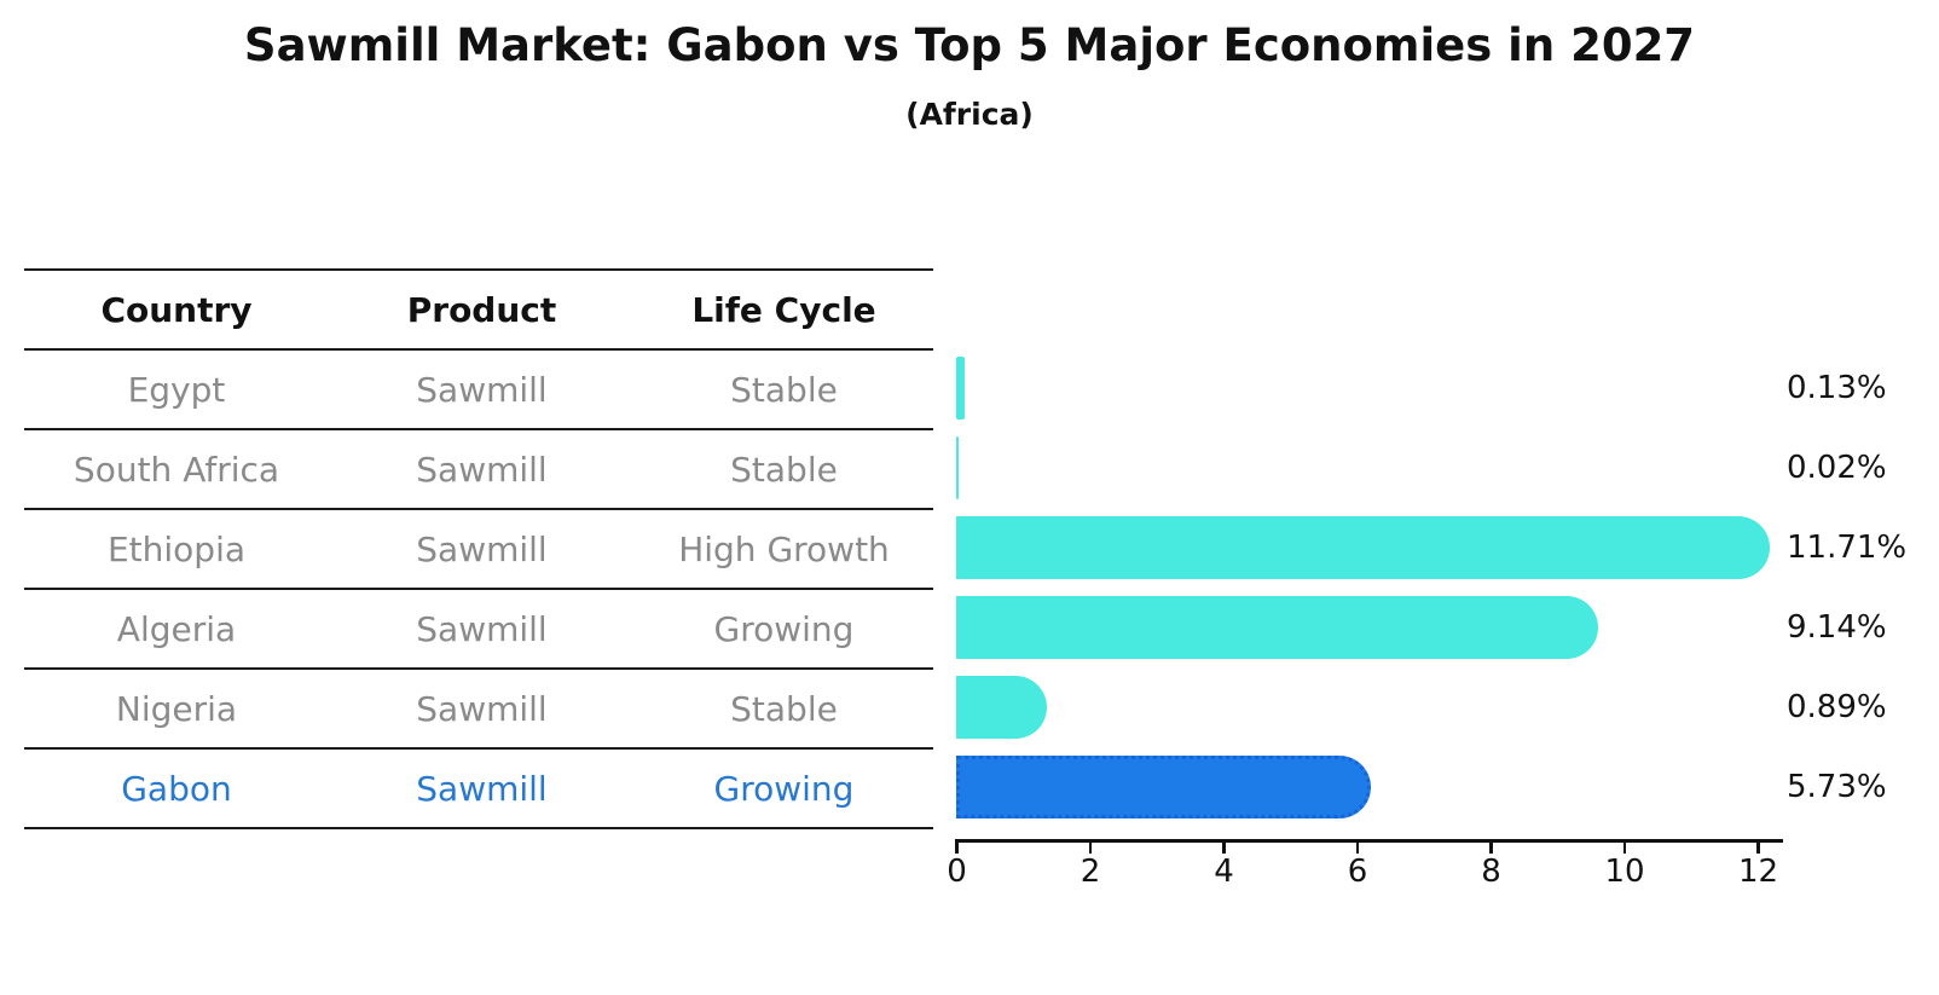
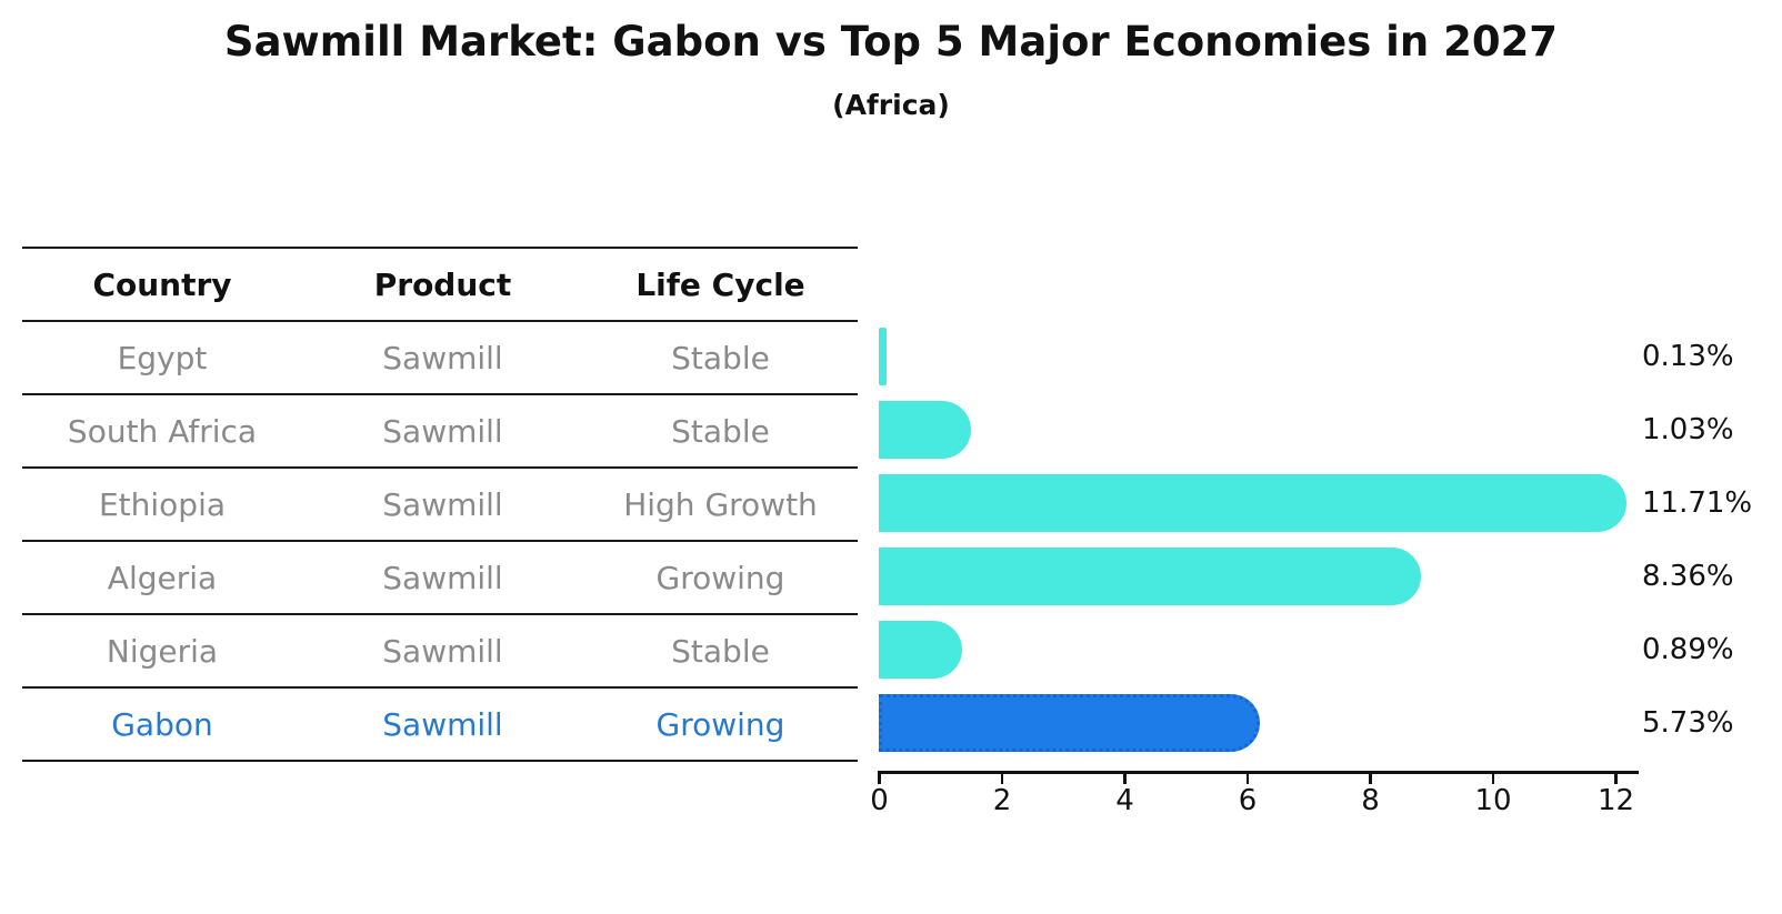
South Africa: 0.02% -> 1.03%
Algeria: 9.14% -> 8.36%
